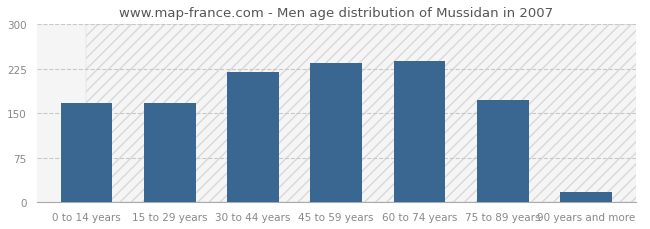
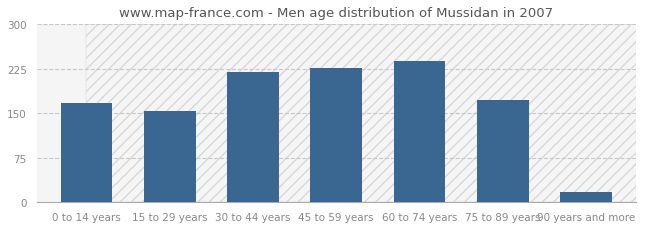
15 to 29 years: 168 -> 154
45 to 59 years: 235 -> 226
